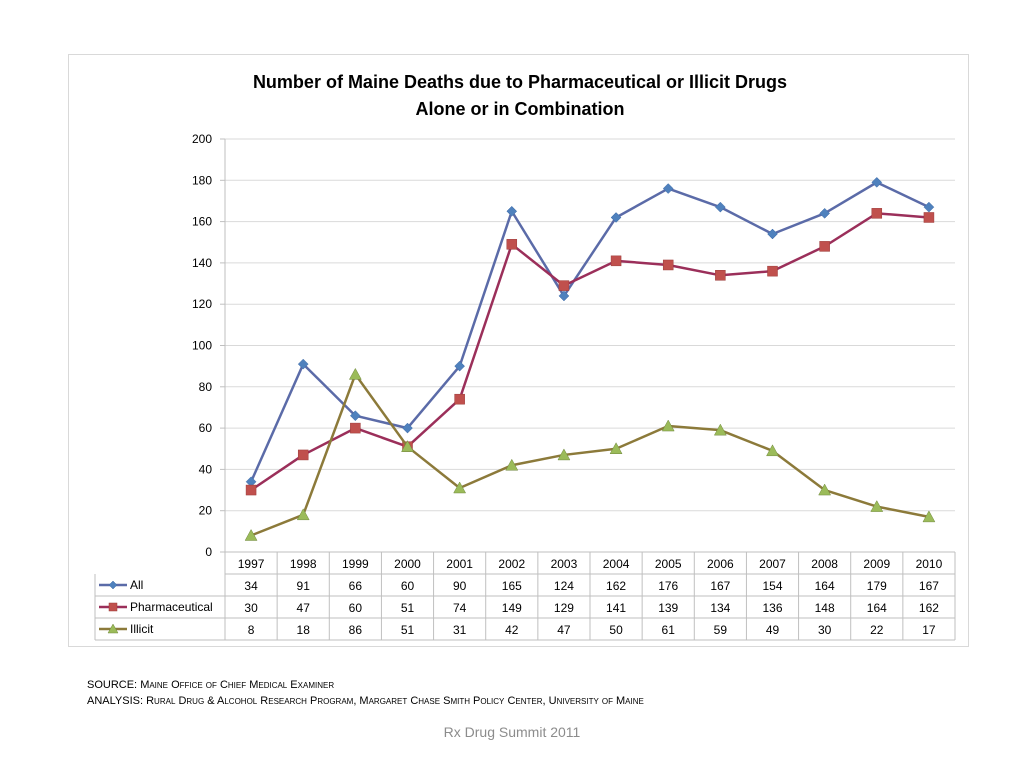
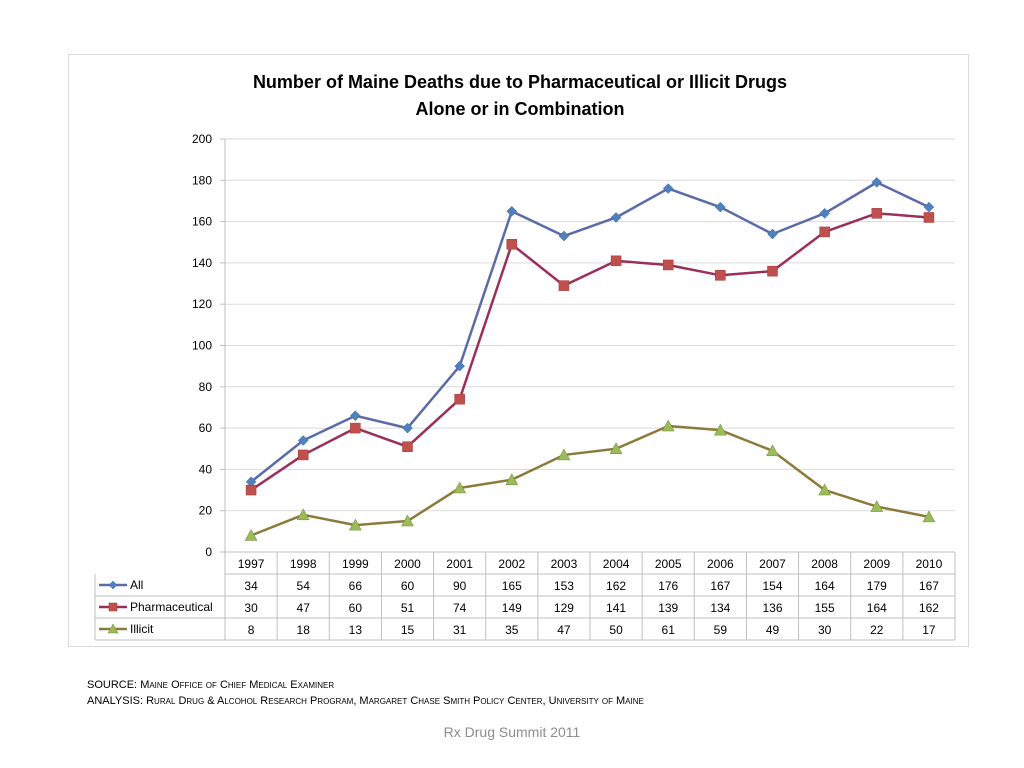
All/1998: 91 -> 54
Illicit/1999: 86 -> 13
Illicit/2000: 51 -> 15
Illicit/2002: 42 -> 35
All/2003: 124 -> 153
Pharmaceutical/2008: 148 -> 155
